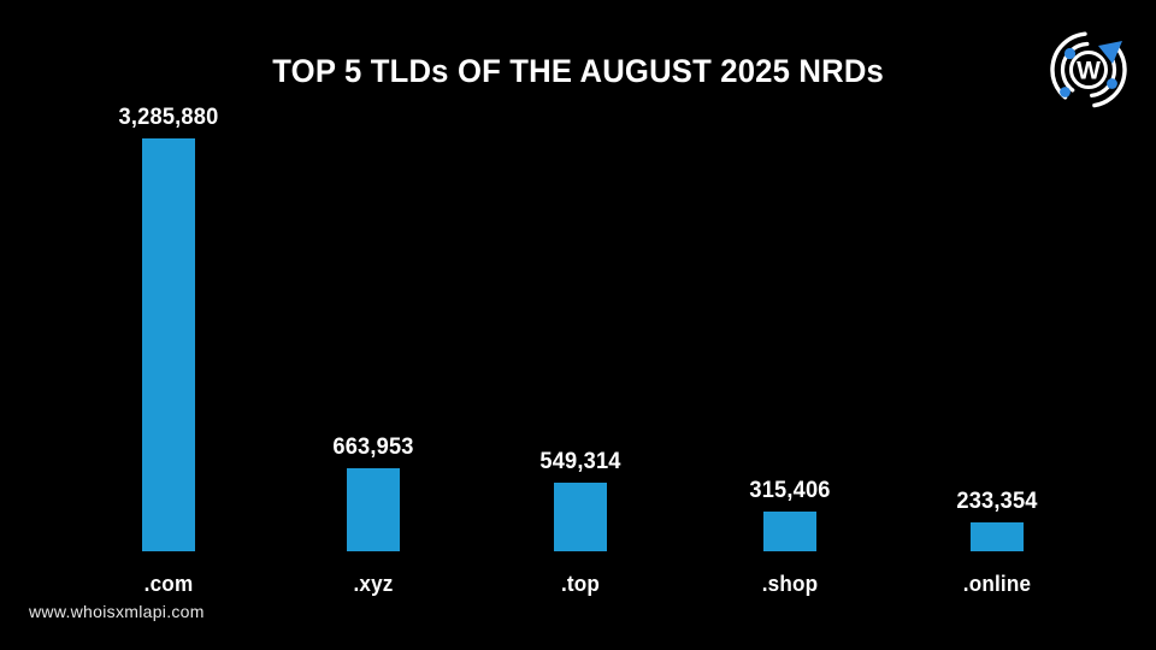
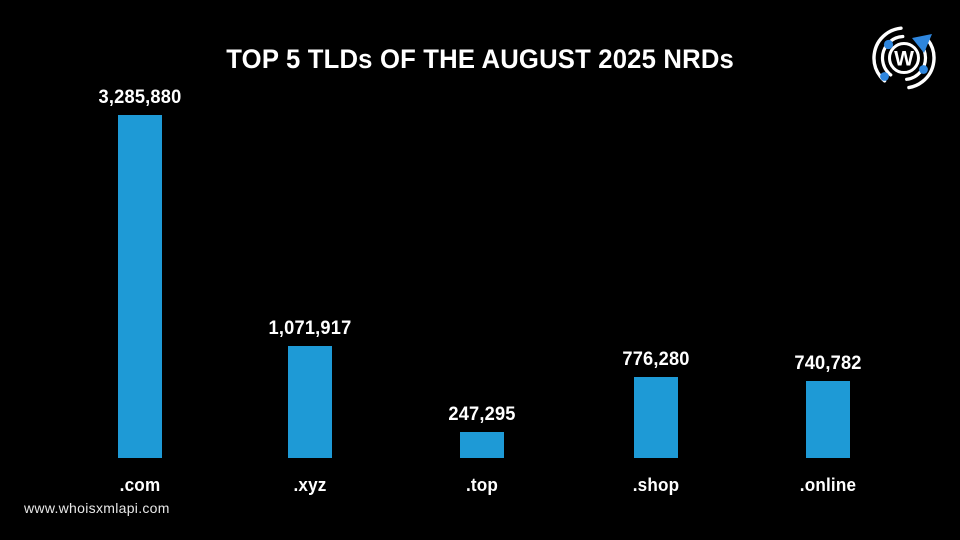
.xyz: 663,953 -> 1,071,917
.top: 549,314 -> 247,295
.shop: 315,406 -> 776,280
.online: 233,354 -> 740,782
